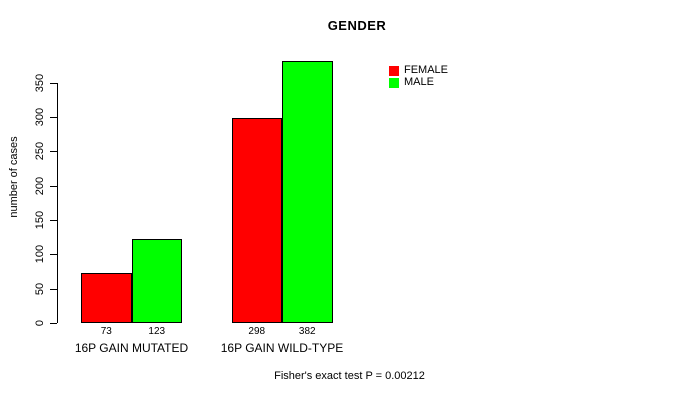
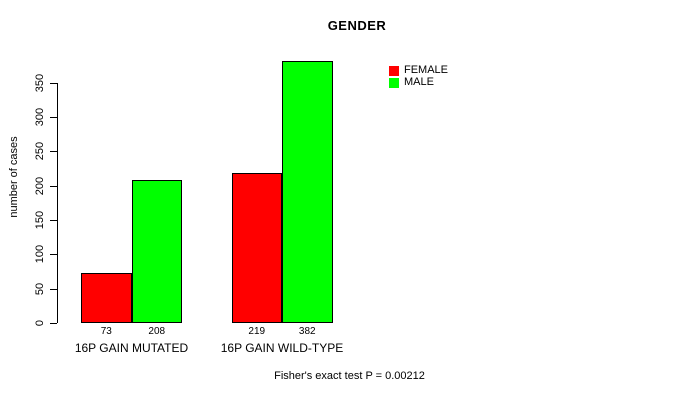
MALE/16P GAIN MUTATED: 123 -> 208
FEMALE/16P GAIN WILD-TYPE: 298 -> 219
